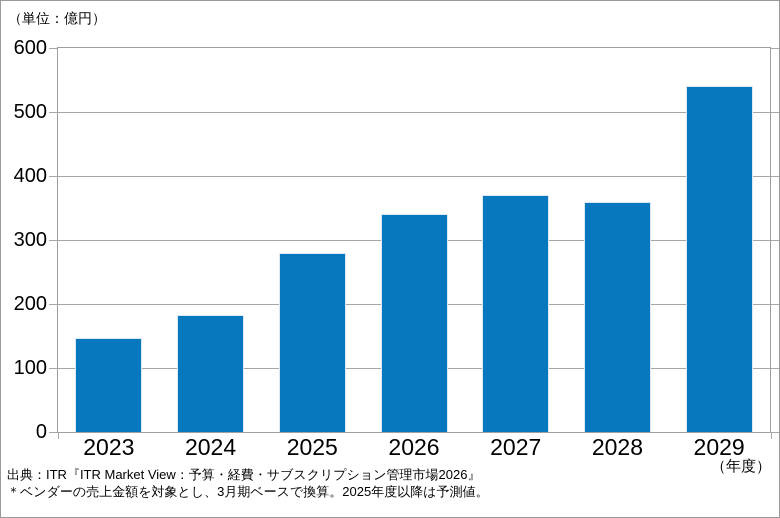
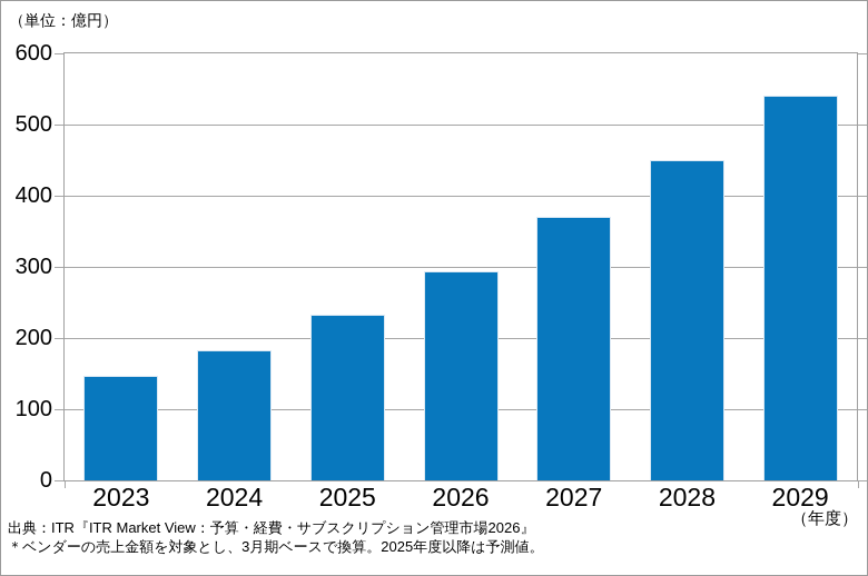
2025: 280 -> 230
2026: 340 -> 290
2028: 360 -> 450
